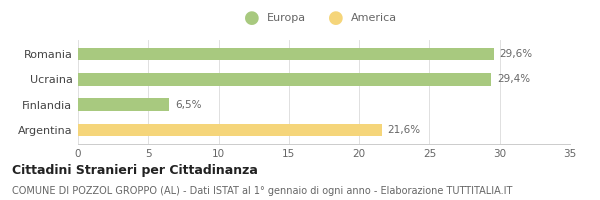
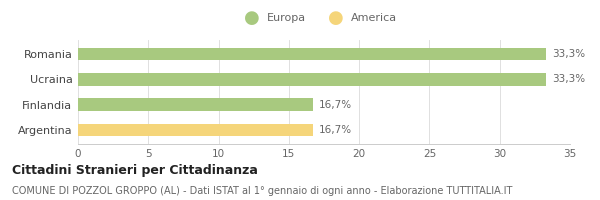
Romania: 29,6% -> 33,3%
Ucraina: 29,4% -> 33,3%
Finlandia: 6,5% -> 16,7%
Argentina: 21,6% -> 16,7%
